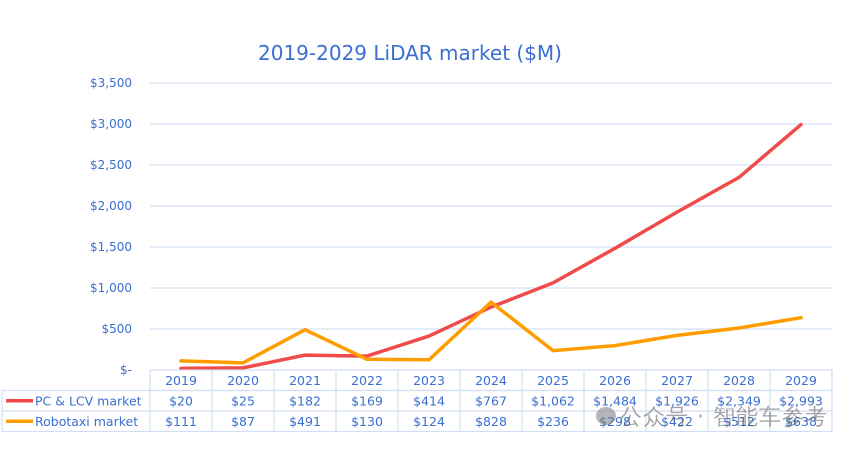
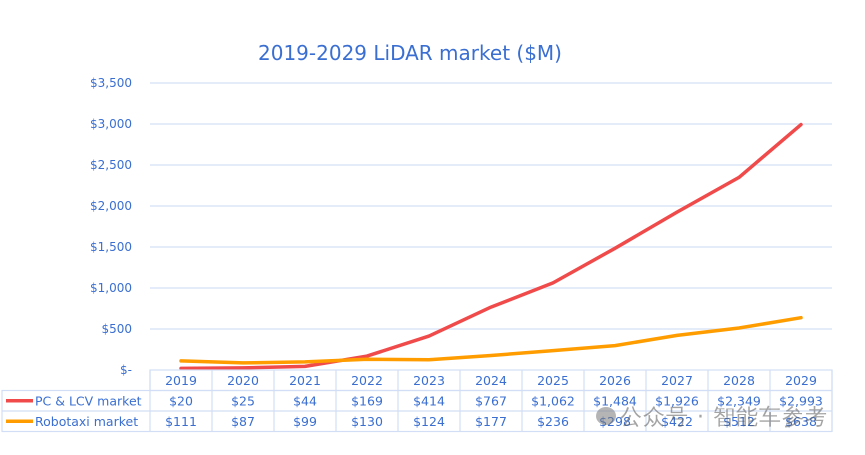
PC & LCV market/2021: $182 -> $44
Robotaxi market/2021: $491 -> $99
Robotaxi market/2024: $828 -> $177
